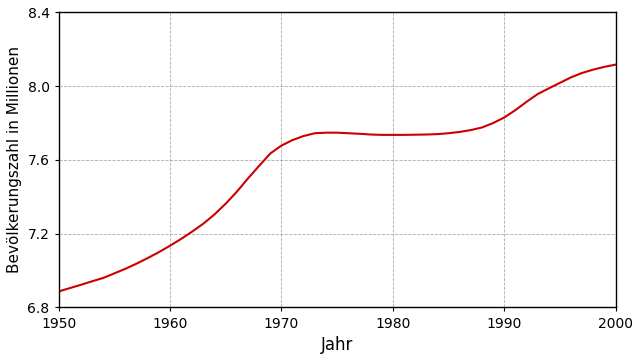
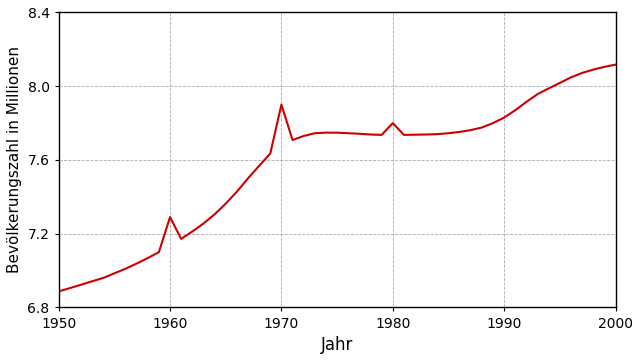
1960: 7.13 -> 7.29
1970: 7.68 -> 7.90
1980: 7.74 -> 7.80
